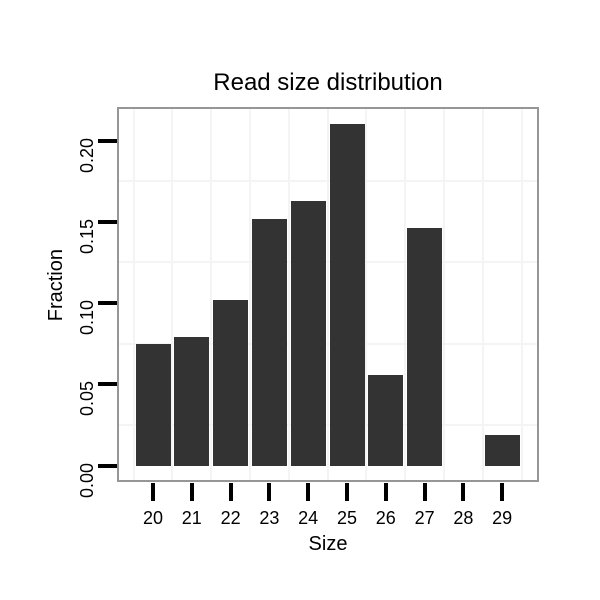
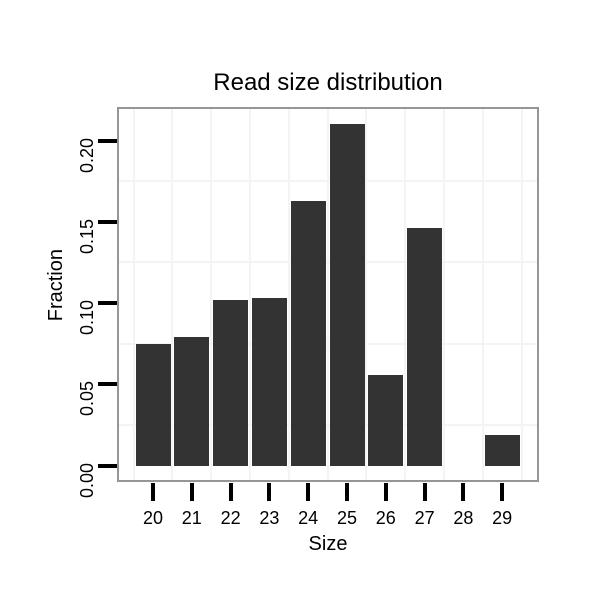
23: 0.152 -> 0.103
